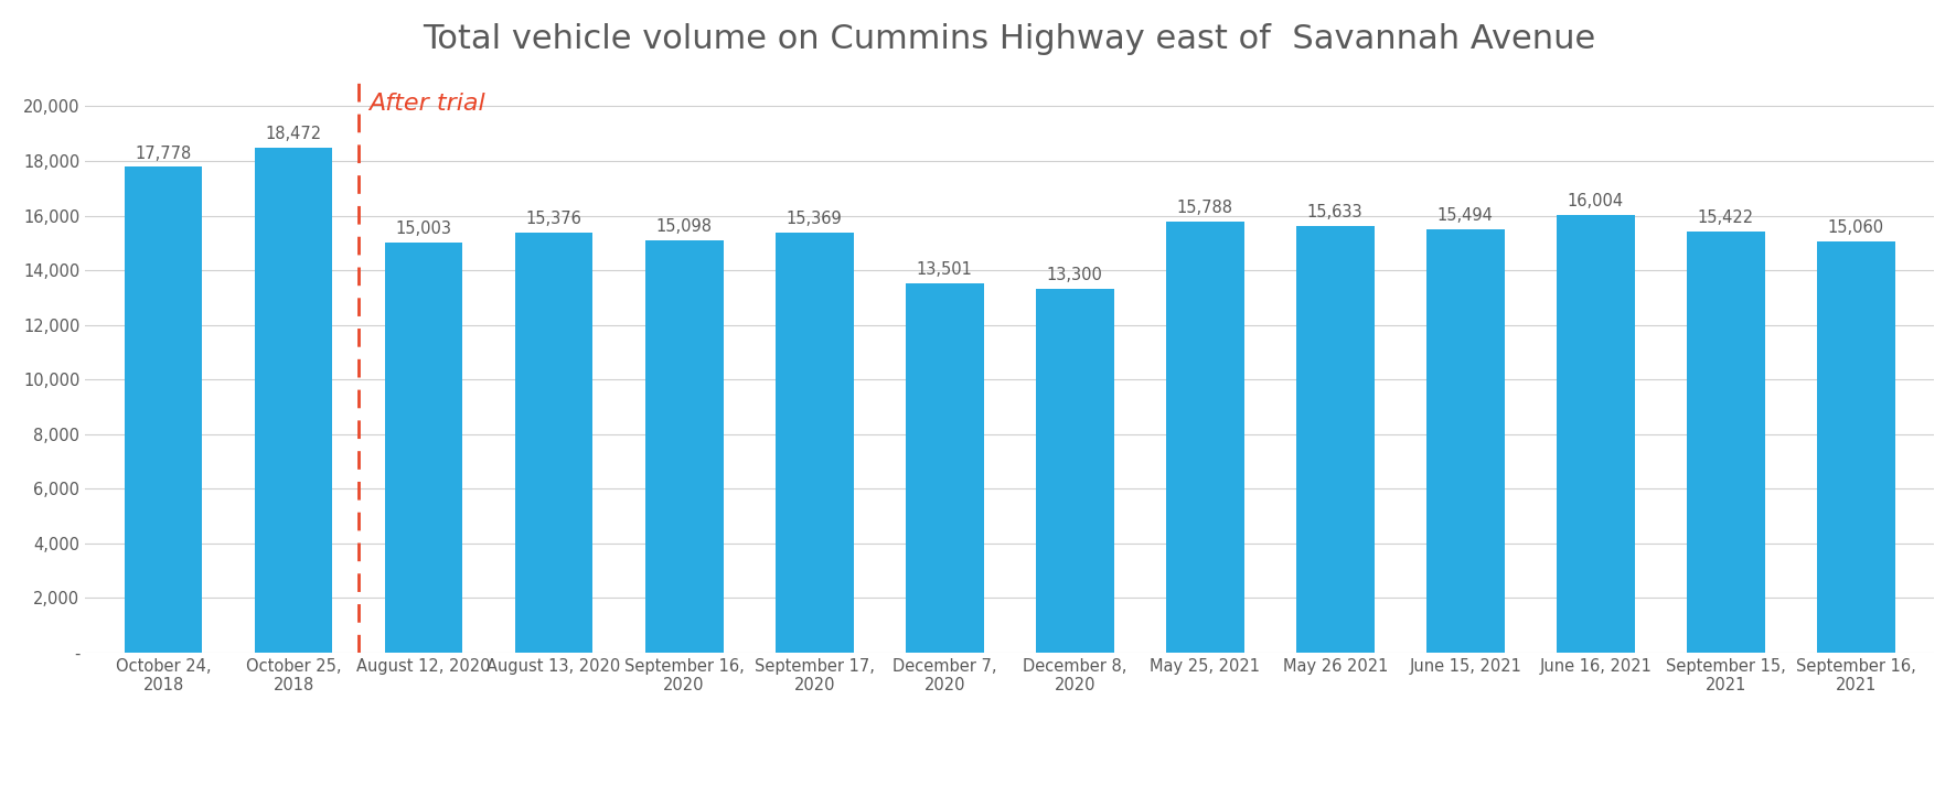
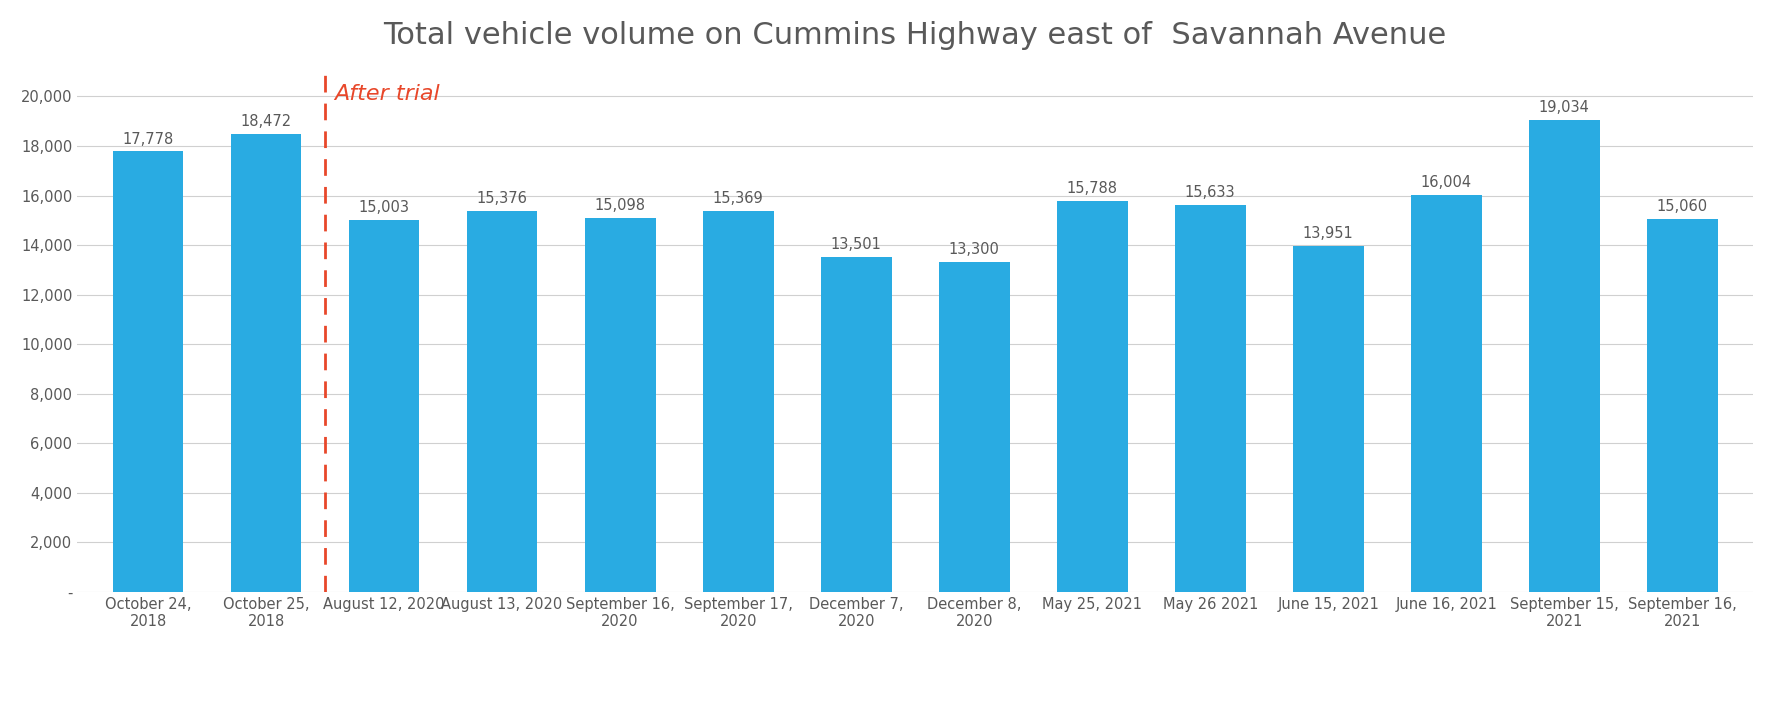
June 15, 2021: 15,494 -> 13,951
September 15, 2021: 15,422 -> 19,034
